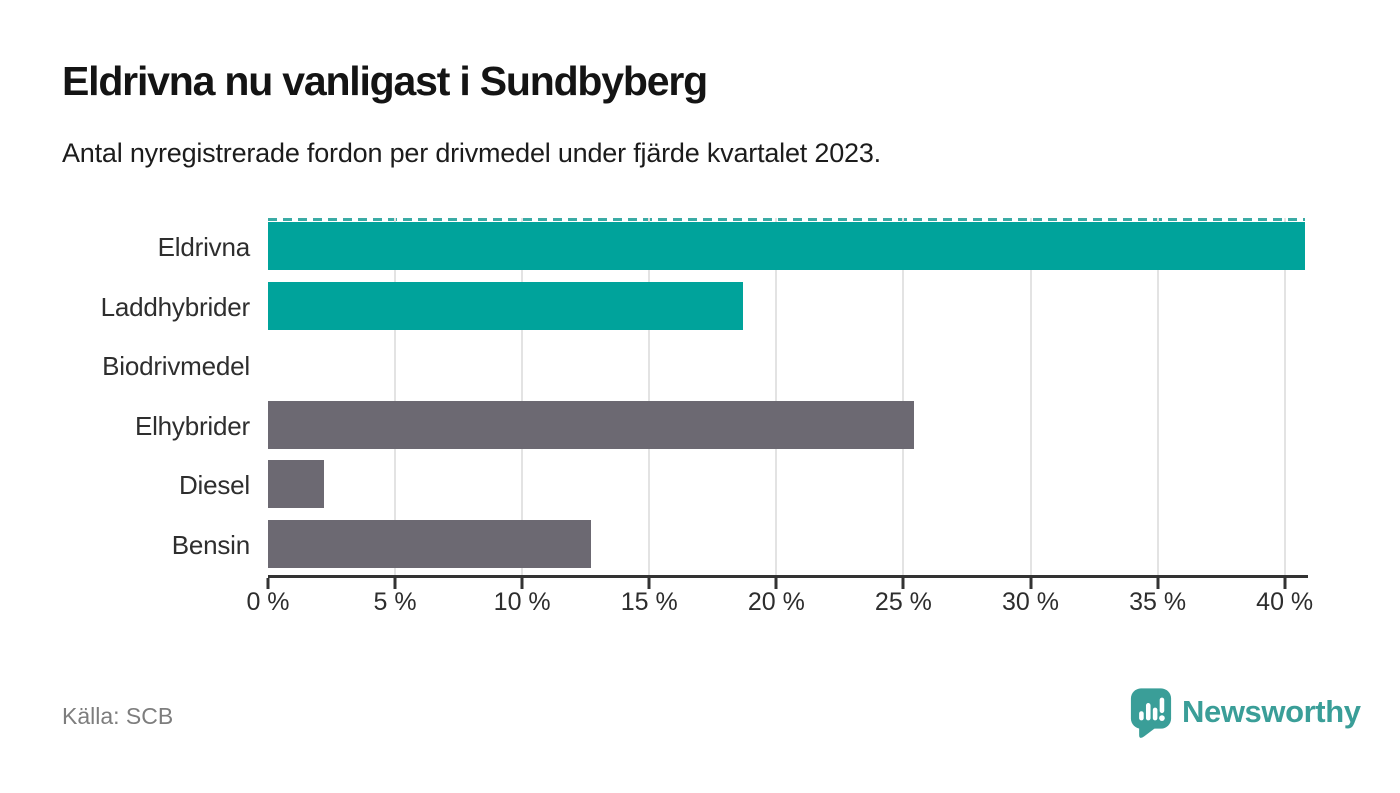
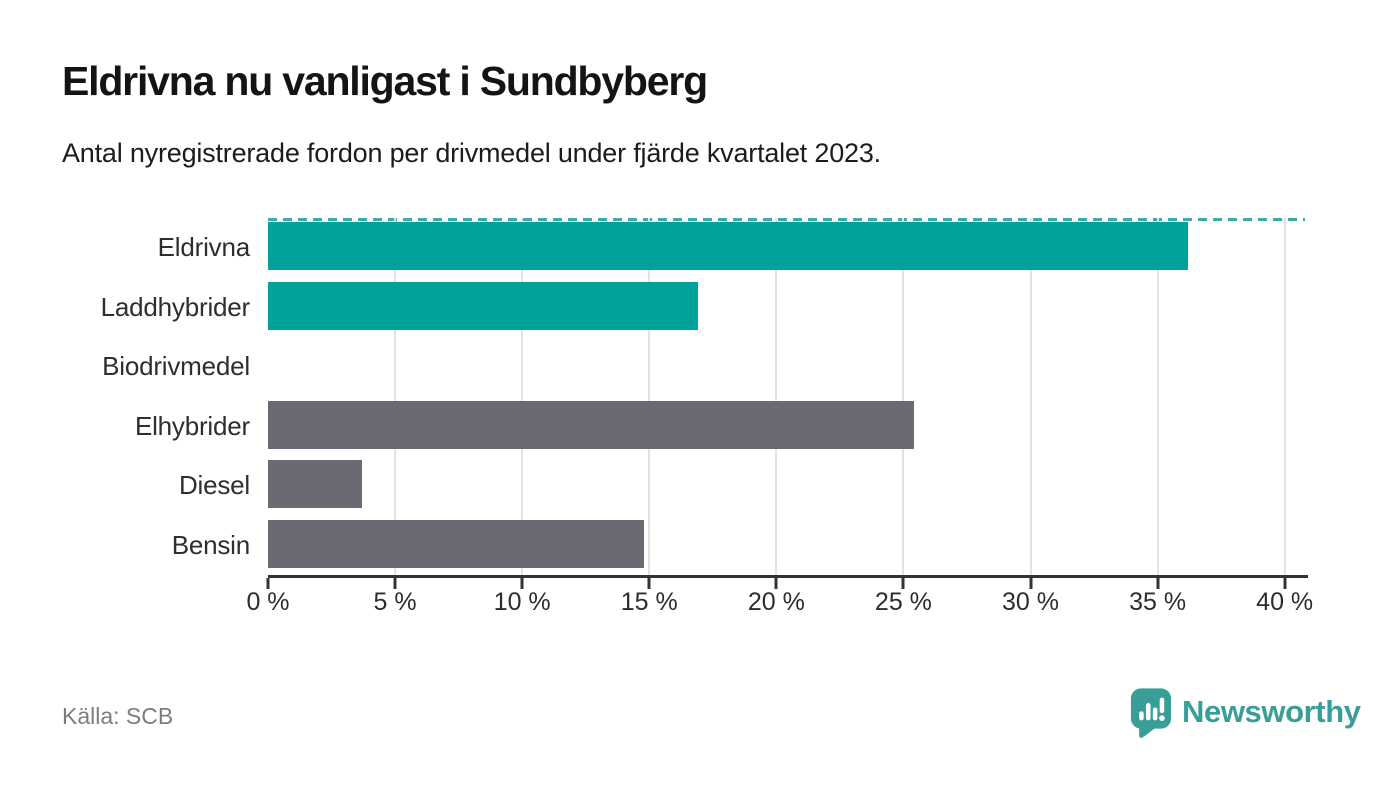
Eldrivna: 40.8% -> 36.2%
Laddhybrider: 18.7% -> 16.9%
Diesel: 2.2% -> 3.7%
Bensin: 12.7% -> 14.8%
